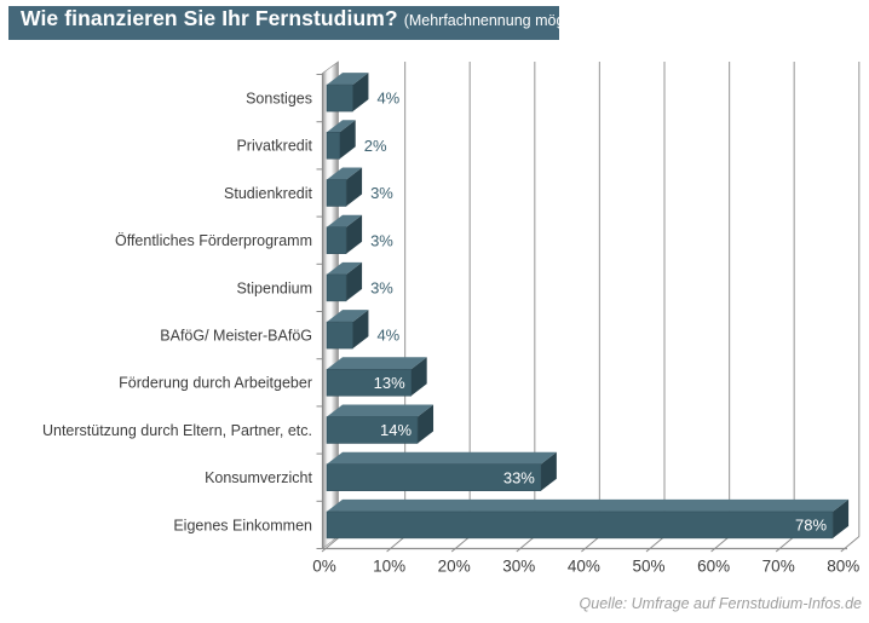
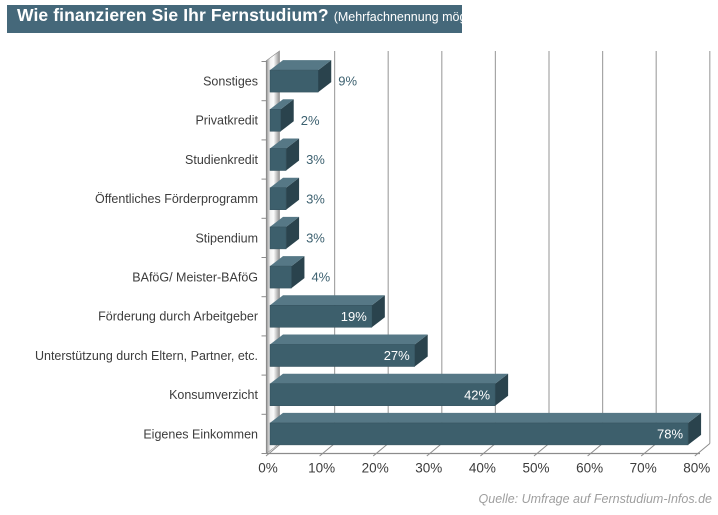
Sonstiges: 4% -> 9%
Förderung durch Arbeitgeber: 13% -> 19%
Unterstützung durch Eltern, Partner, etc.: 14% -> 27%
Konsumverzicht: 33% -> 42%
